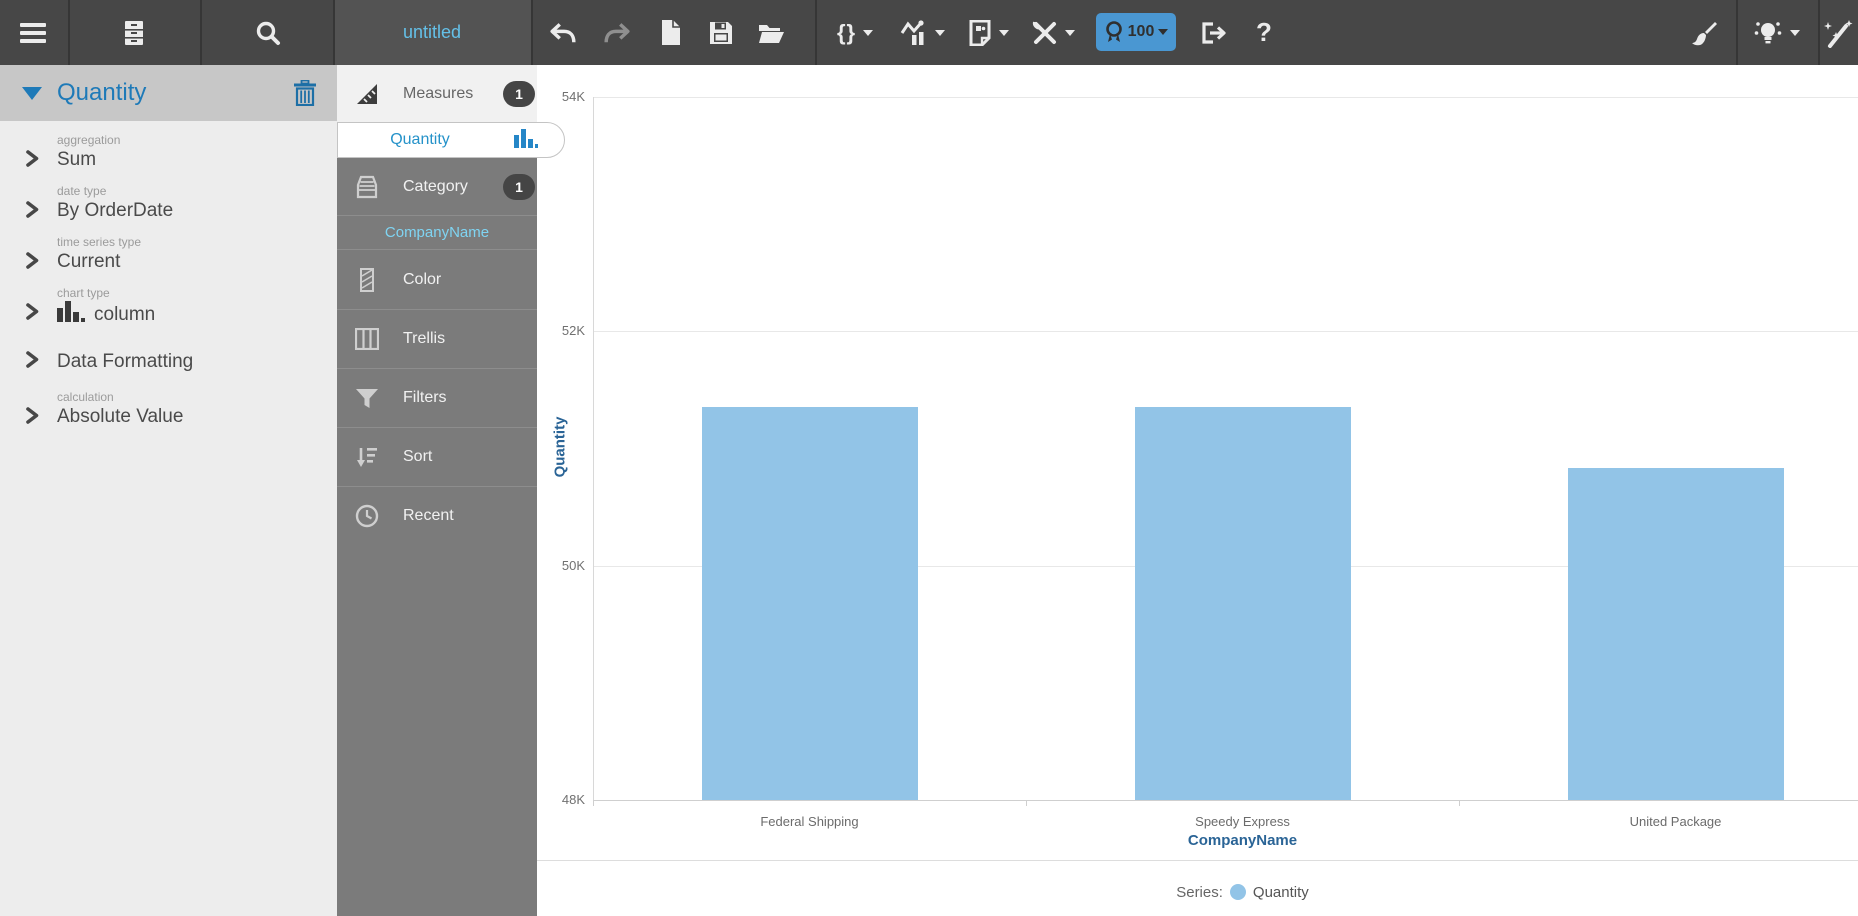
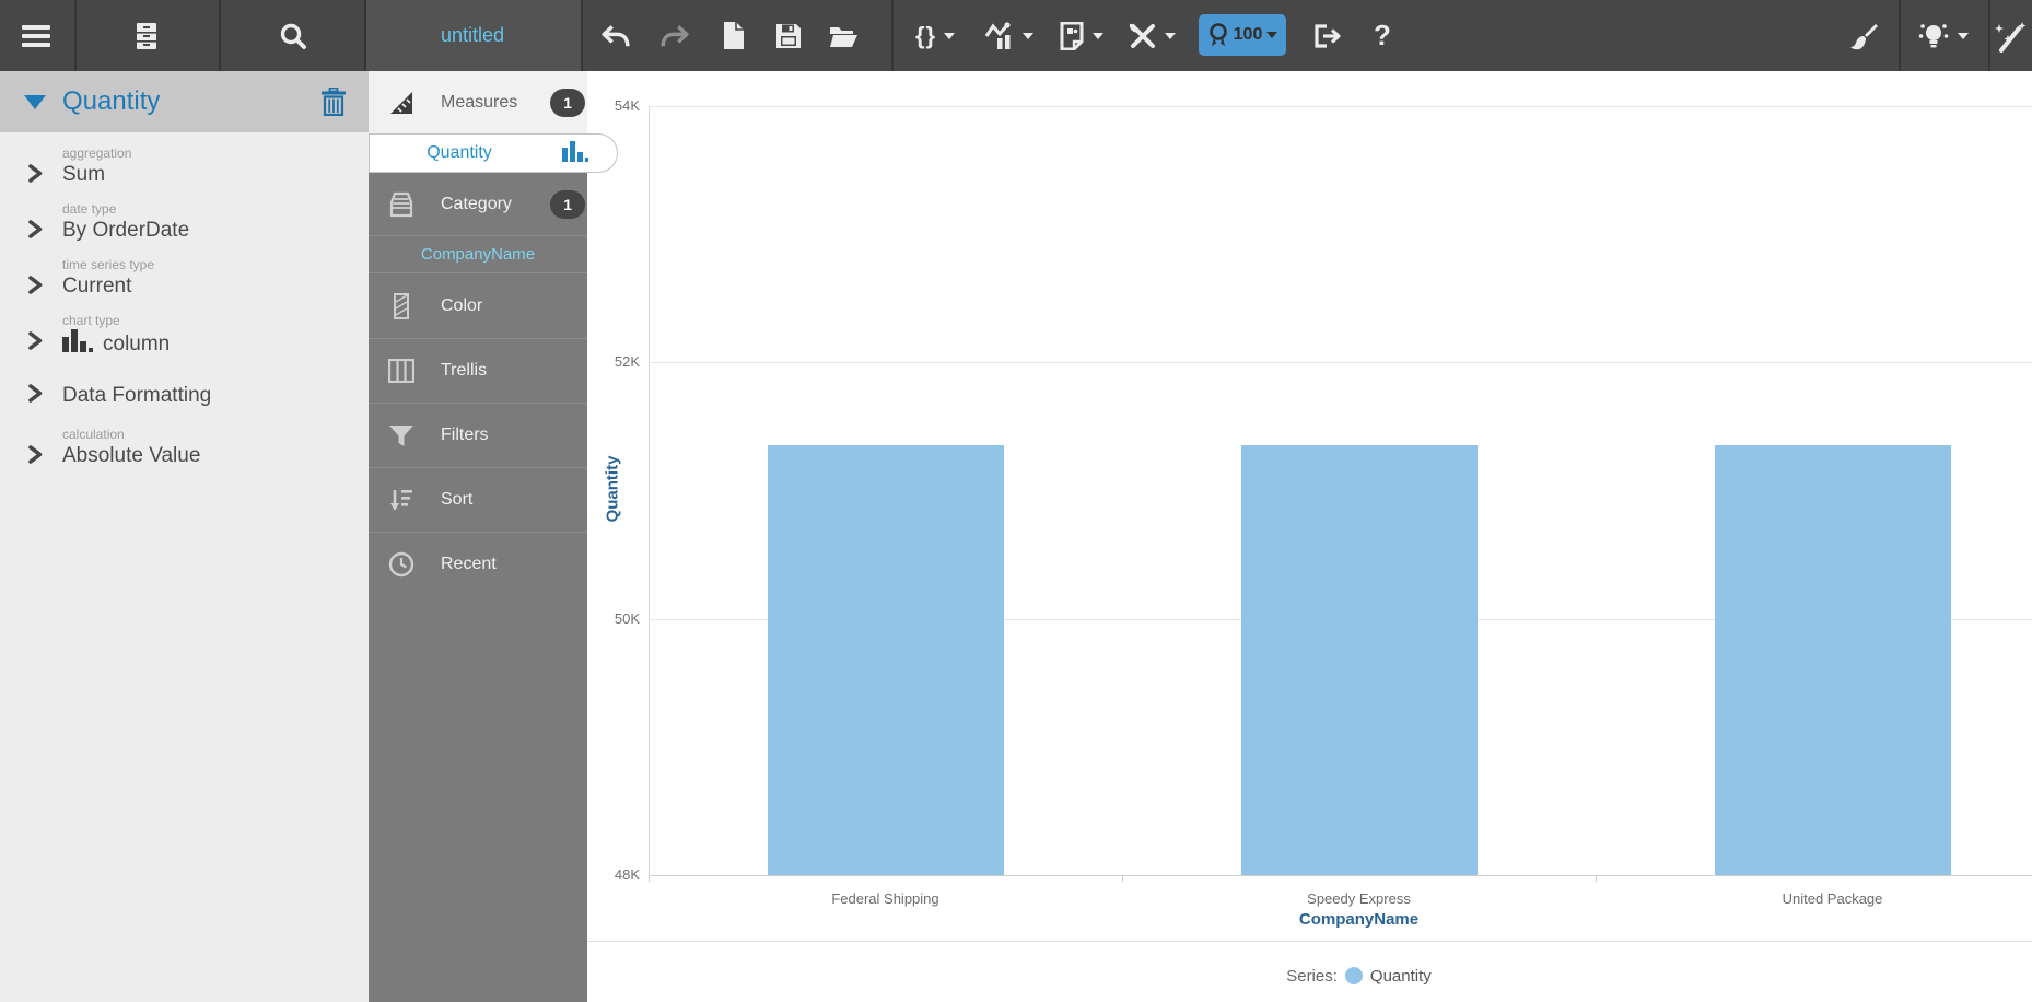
United Package: 50.83K -> 51.35K
